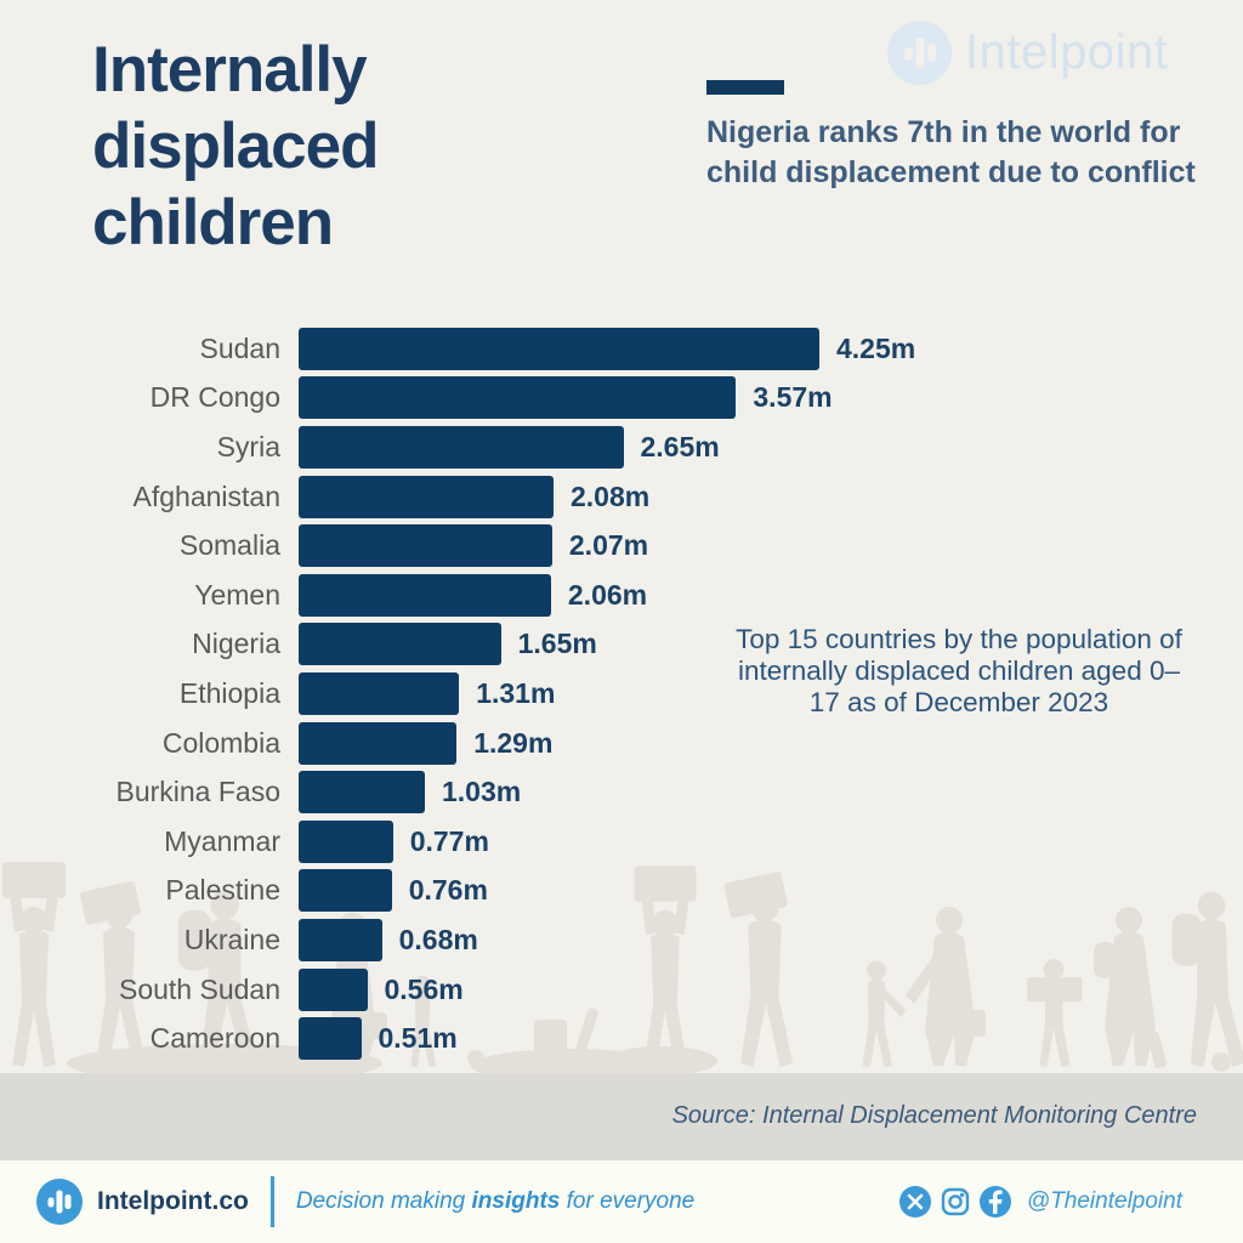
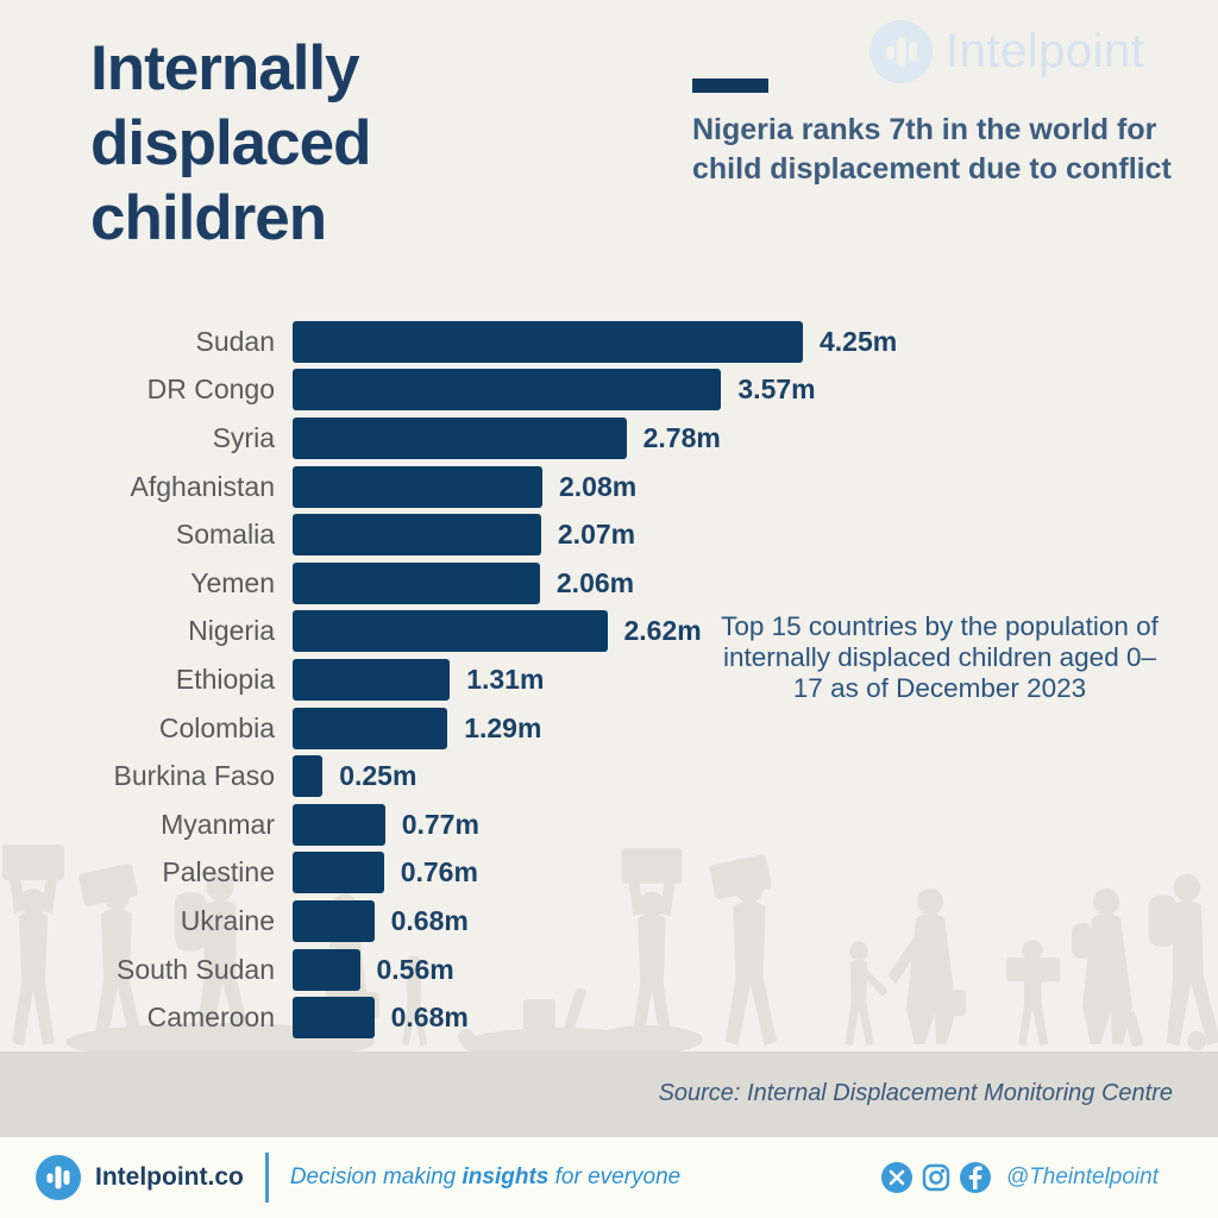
Syria: 2.65m -> 2.78m
Nigeria: 1.65m -> 2.62m
Burkina Faso: 1.03m -> 0.25m
Cameroon: 0.51m -> 0.68m
